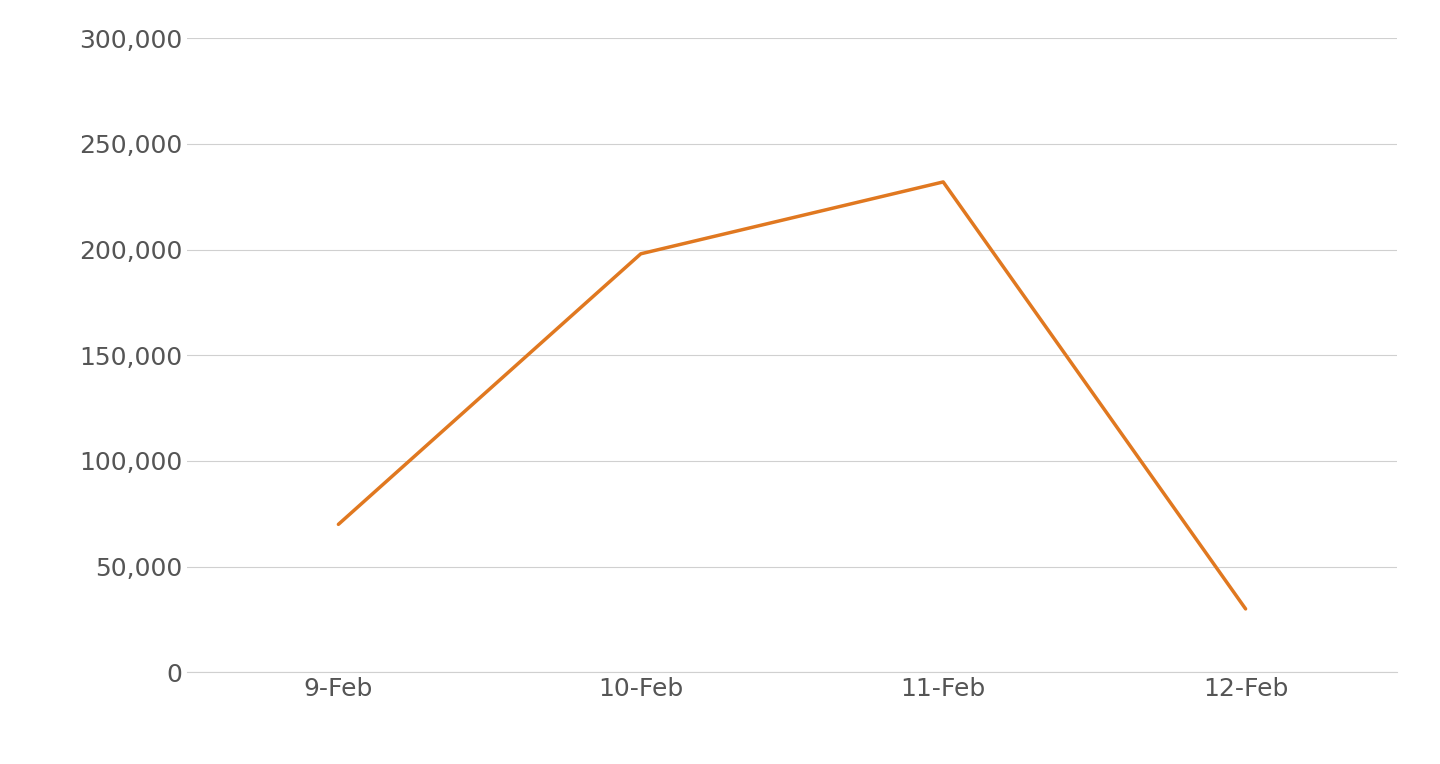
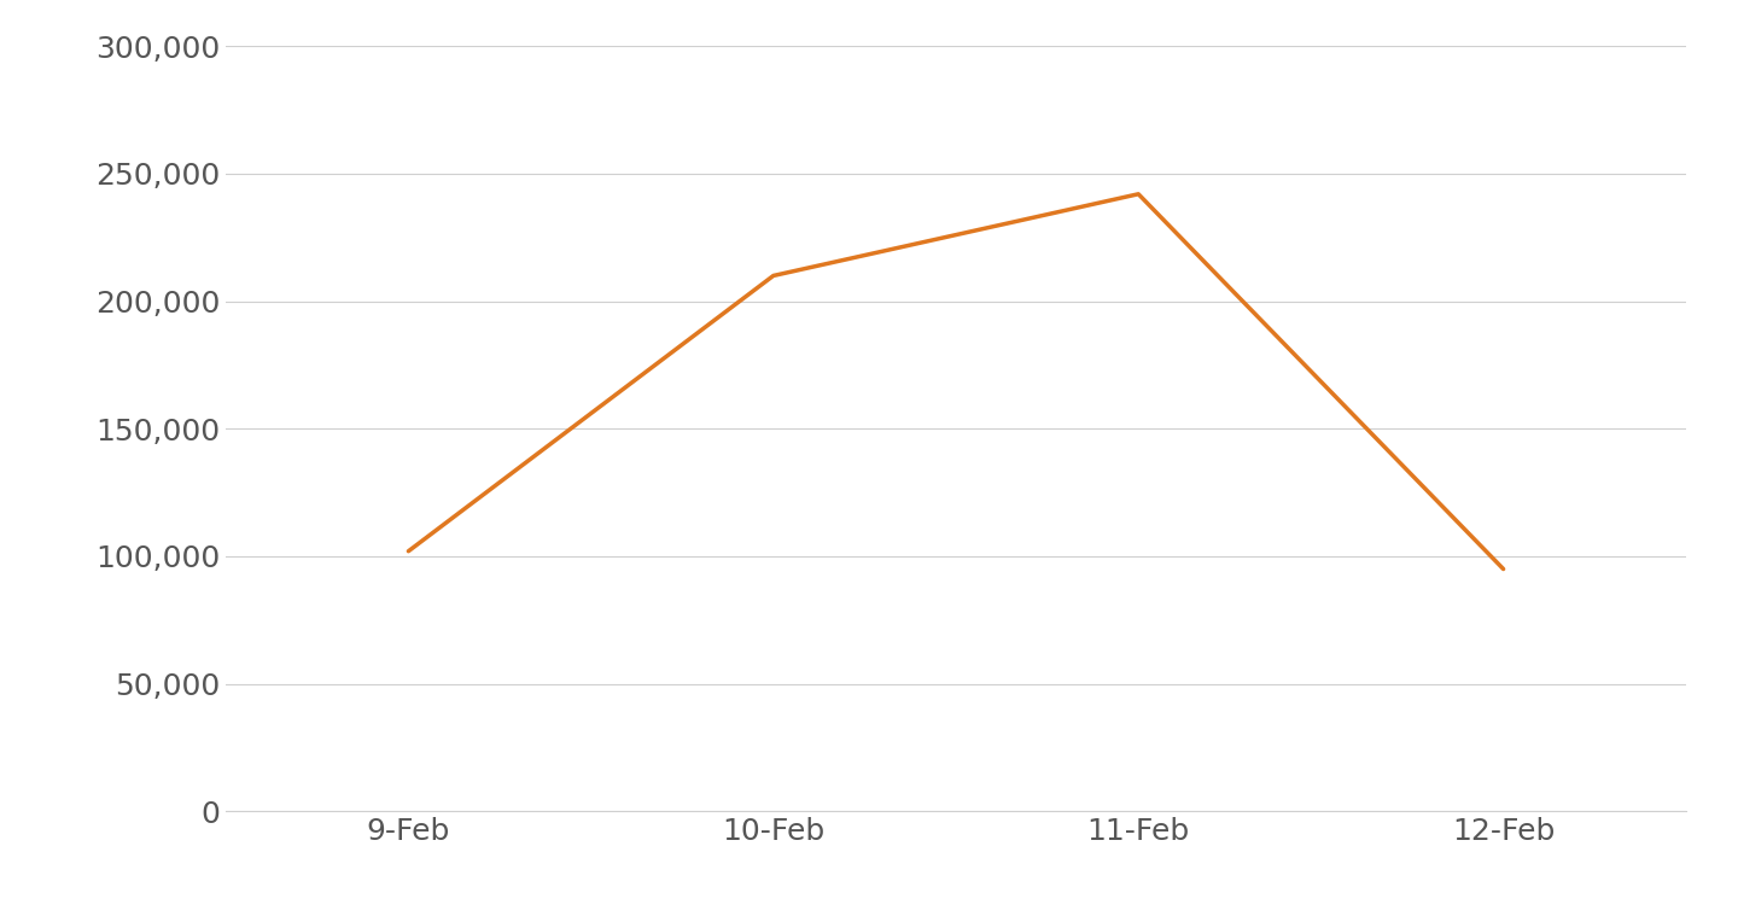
9-Feb: 70,000 -> 102,000
10-Feb: 198,000 -> 210,000
11-Feb: 232,000 -> 242,000
12-Feb: 30,000 -> 95,000
